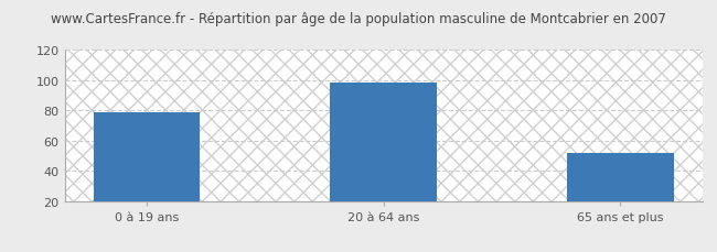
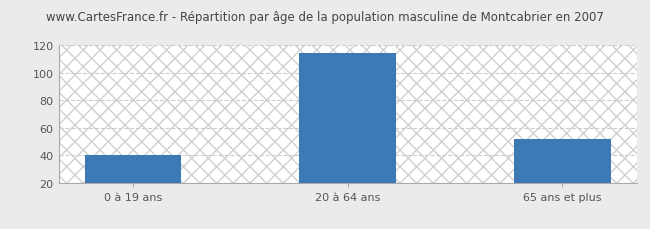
0 à 19 ans: 79 -> 40
20 à 64 ans: 98 -> 114
